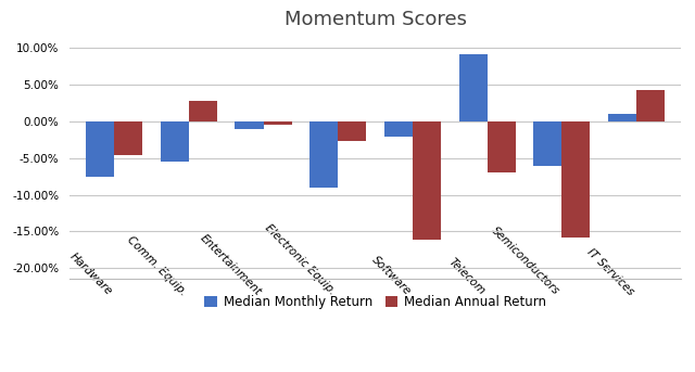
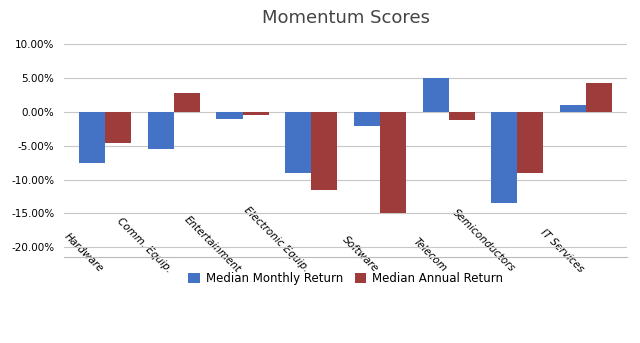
Median Annual Return/Electronic Equip.: -2.6% -> -11.5%
Median Annual Return/Software: -16.2% -> -15.0%
Median Monthly Return/Telecom: 9.2% -> 5.0%
Median Annual Return/Telecom: -7.0% -> -1.2%
Median Monthly Return/Semiconductors: -6.0% -> -13.5%
Median Annual Return/Semiconductors: -15.8% -> -9.0%
